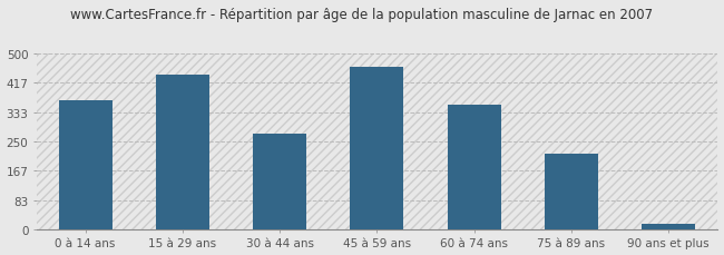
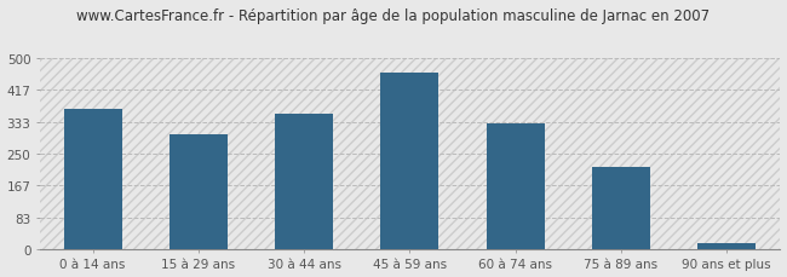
15 à 29 ans: 440 -> 300
30 à 44 ans: 270 -> 355
60 à 74 ans: 355 -> 330
